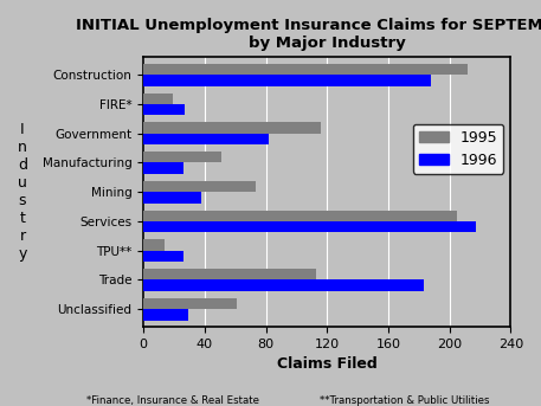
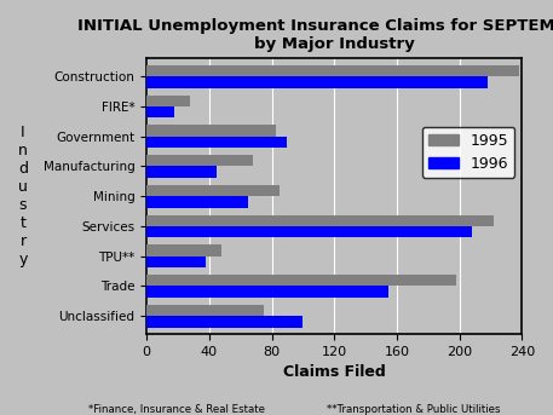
1995/Construction: 212 -> 238
1996/Construction: 188 -> 218
1995/FIRE*: 19 -> 28
1996/FIRE*: 27 -> 18
1995/Government: 116 -> 83
1996/Government: 82 -> 90
1995/Manufacturing: 51 -> 68
1996/Manufacturing: 26 -> 45
1995/Mining: 73 -> 85
1996/Mining: 38 -> 65
1995/Services: 205 -> 222
1996/Services: 217 -> 208
1995/TPU**: 14 -> 48
1996/TPU**: 26 -> 38
1995/Trade: 113 -> 198
1996/Trade: 183 -> 155
1995/Unclassified: 61 -> 75
1996/Unclassified: 29 -> 100
